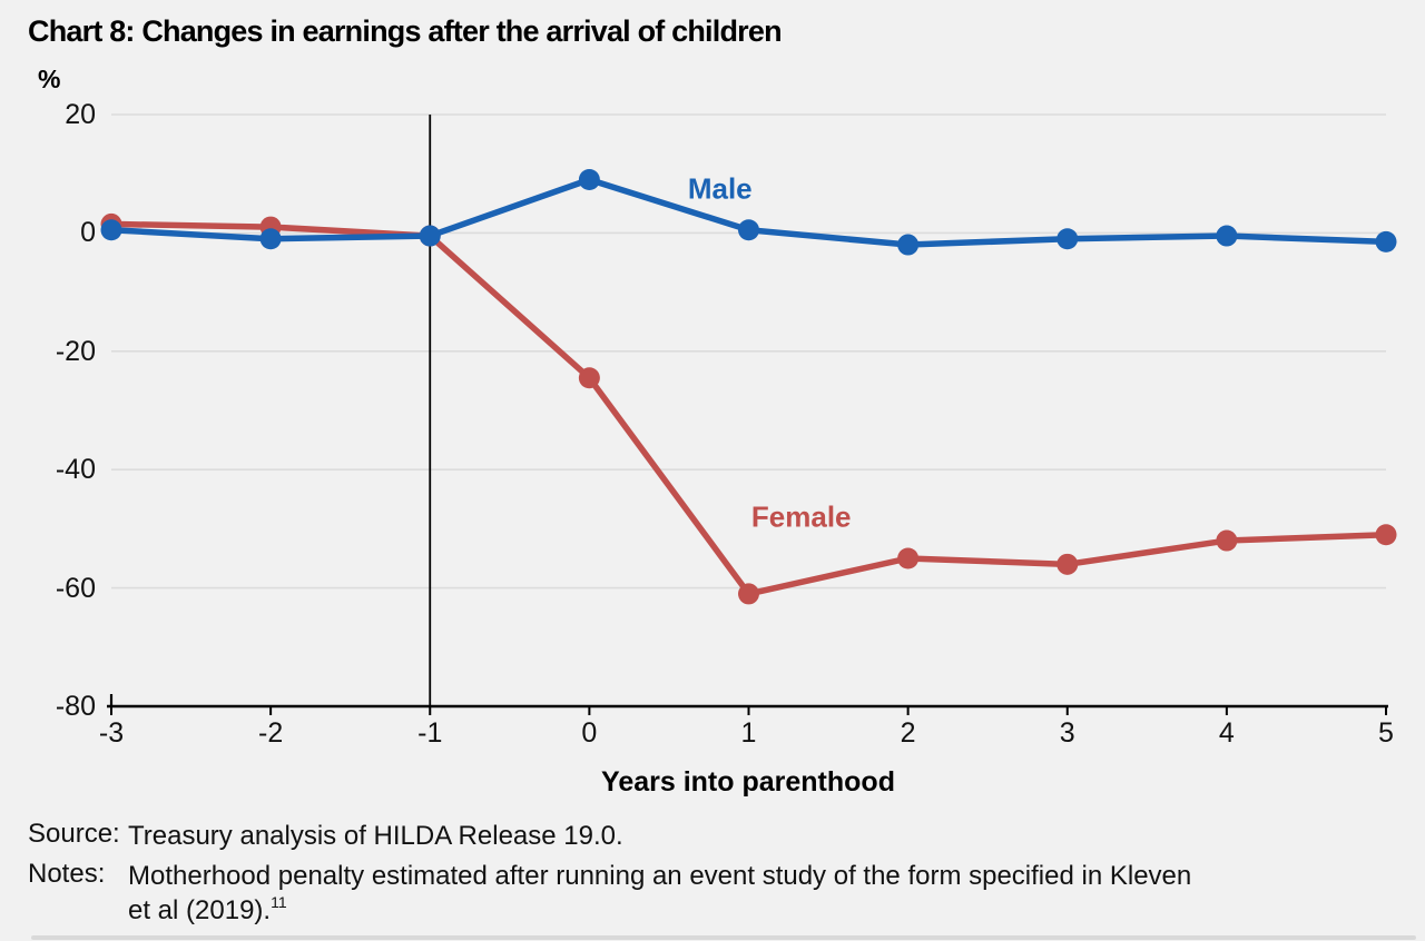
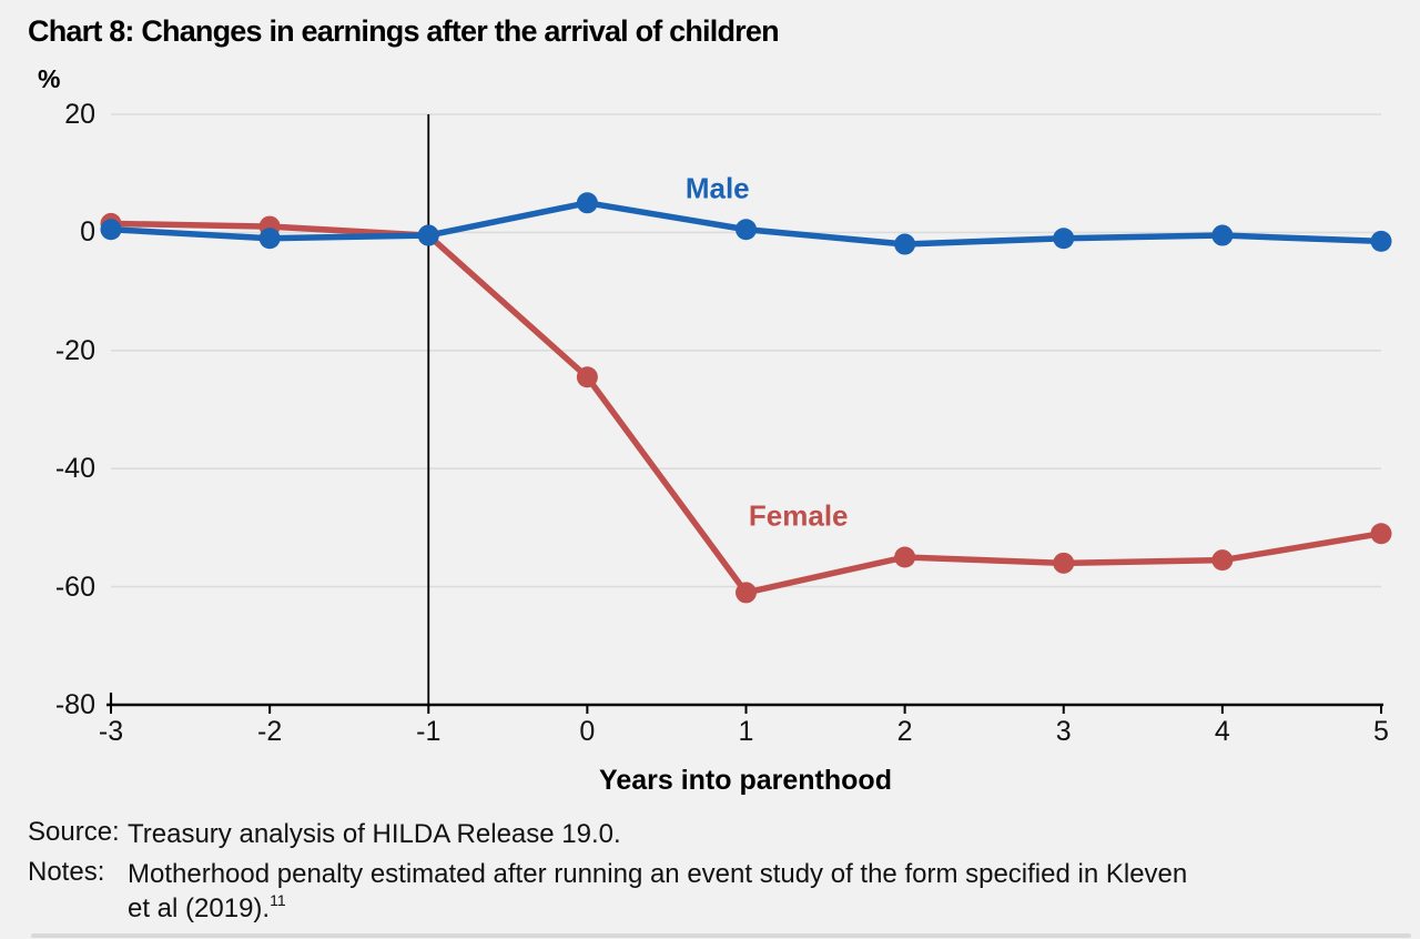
Male/0: 9 -> 5
Female/4: -52 -> -56
